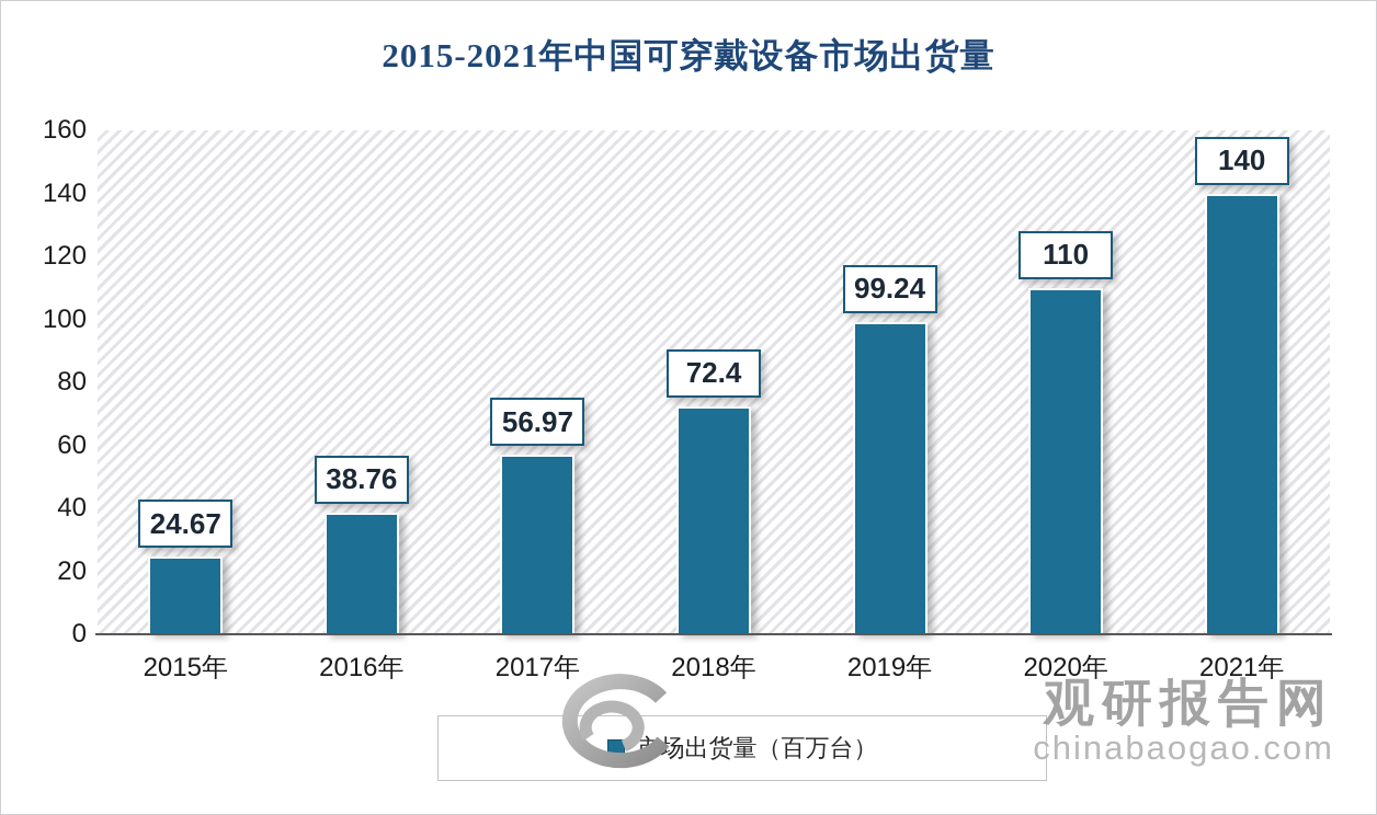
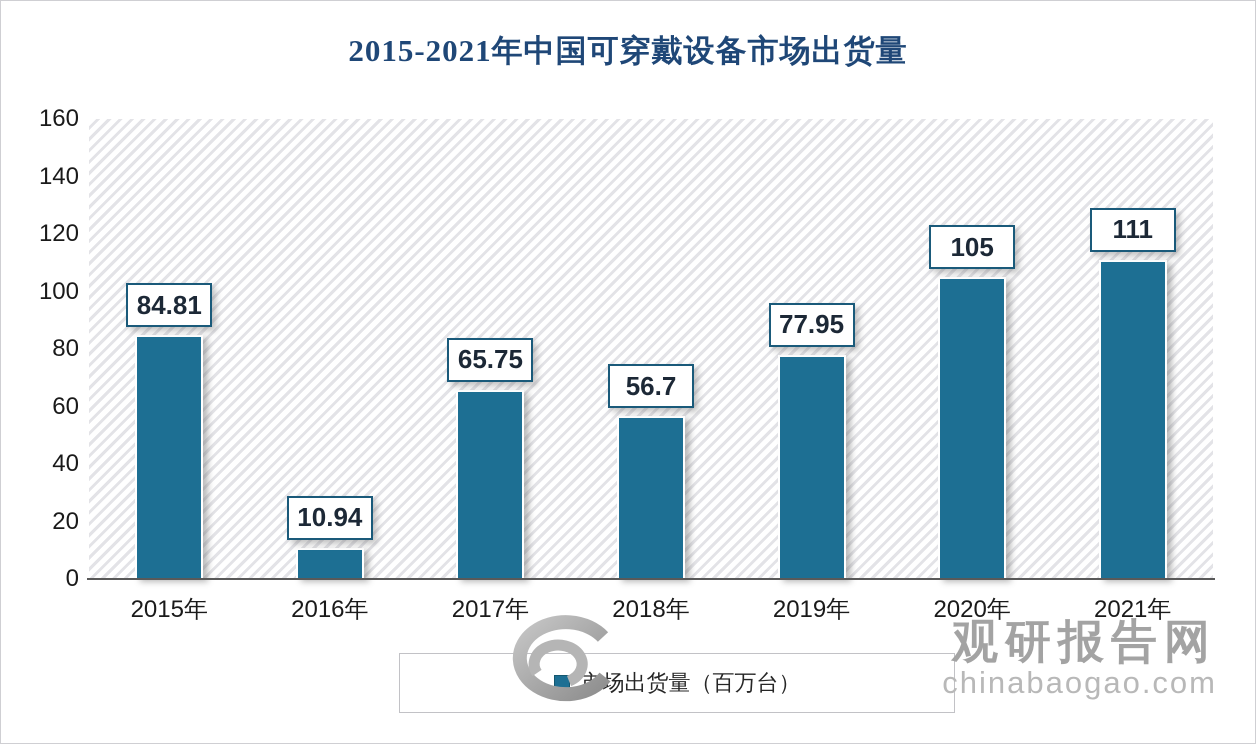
2015年: 24.67 -> 84.81
2016年: 38.76 -> 10.94
2017年: 56.97 -> 65.75
2018年: 72.4 -> 56.7
2019年: 99.24 -> 77.95
2020年: 110 -> 105
2021年: 140 -> 111
